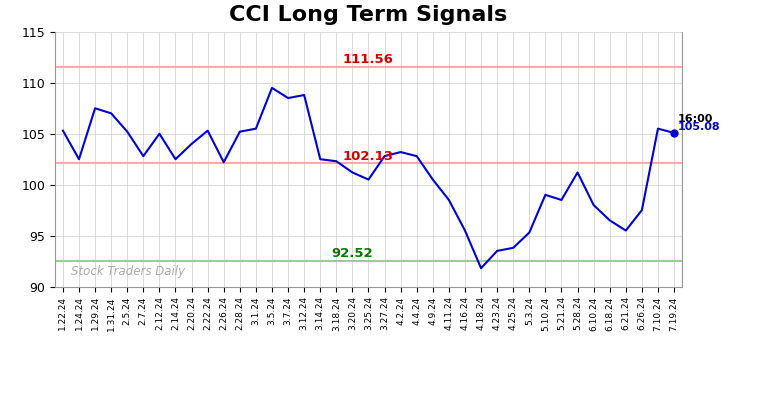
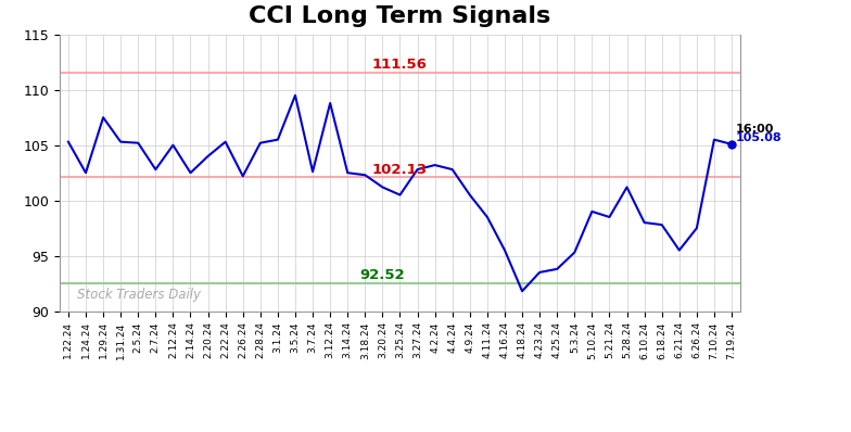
1.31.24: 107.0 -> 105.3
3.7.24: 108.5 -> 102.6
6.18.24: 96.5 -> 97.8
